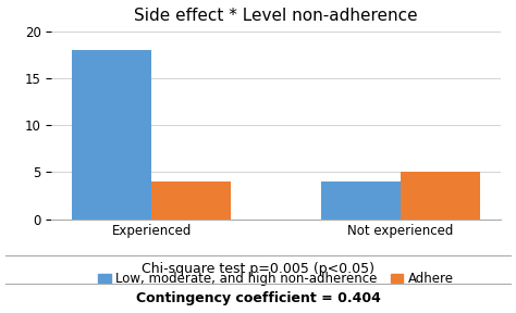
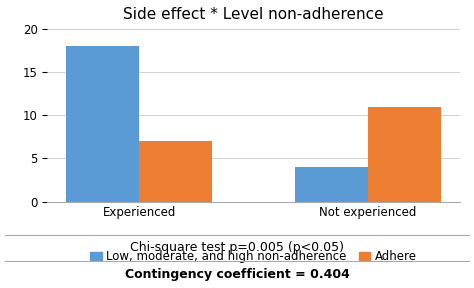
Adhere/Experienced: 4 -> 7
Adhere/Not experienced: 5 -> 11
